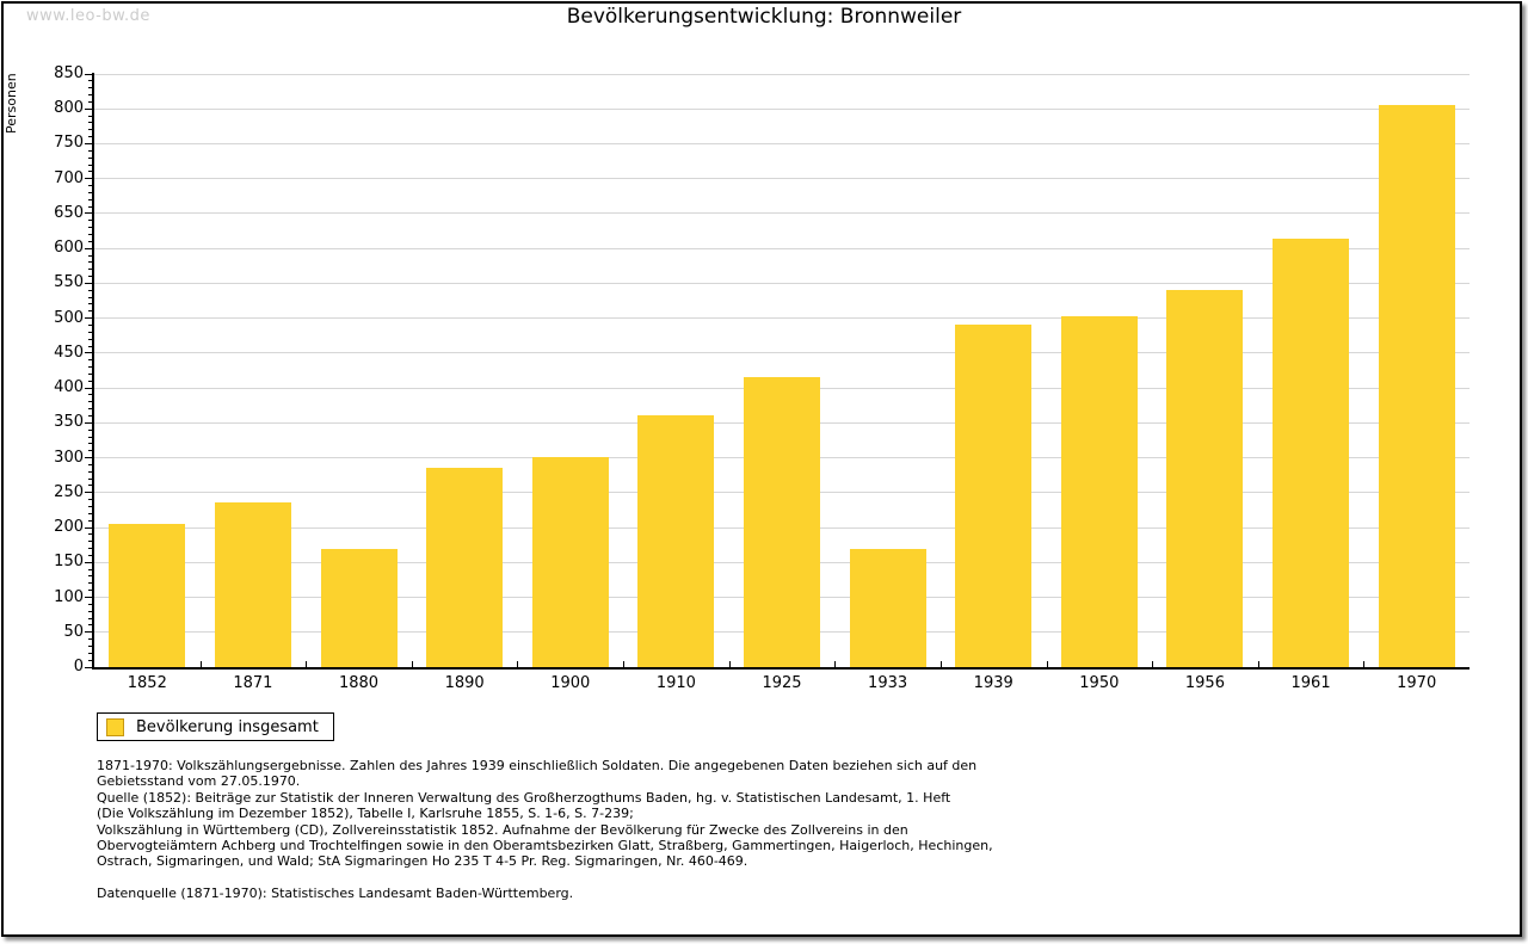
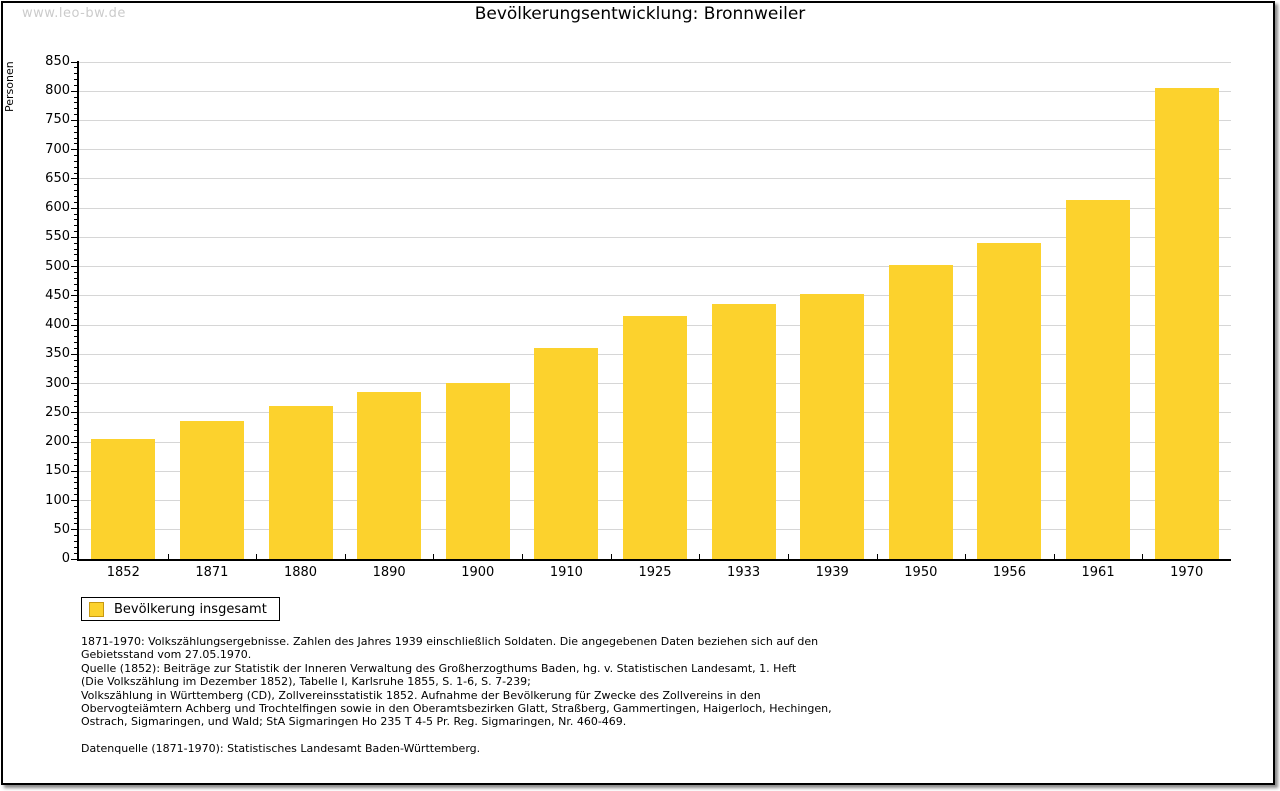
1880: 170 -> 260
1933: 170 -> 440
1939: 490 -> 450
